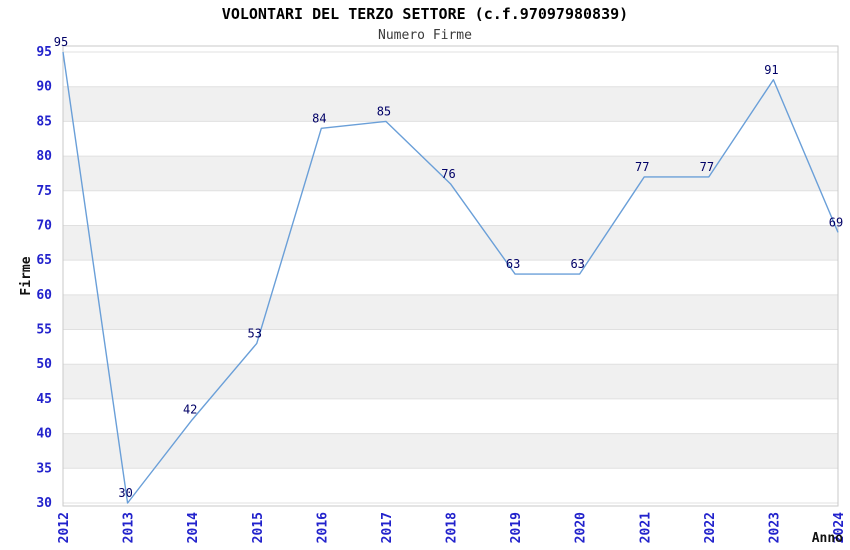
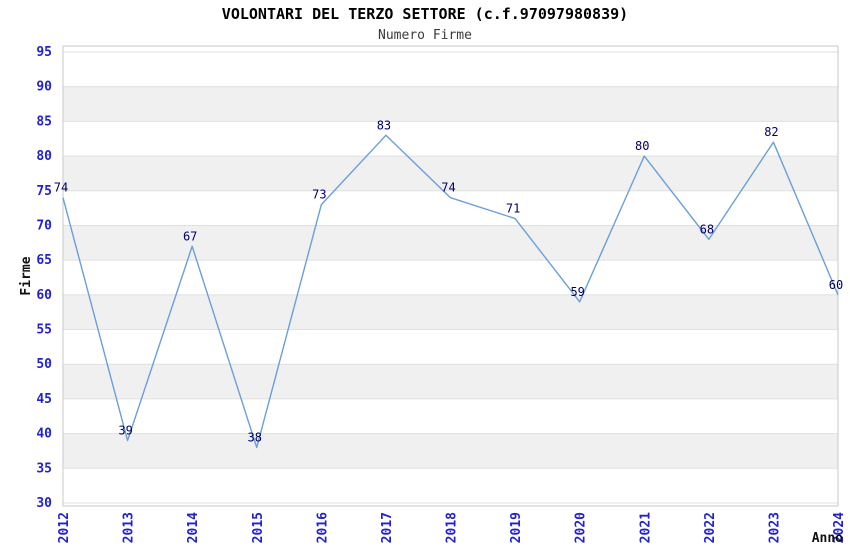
2012: 95 -> 74
2013: 30 -> 39
2014: 42 -> 67
2015: 53 -> 38
2016: 84 -> 73
2017: 85 -> 83
2018: 76 -> 74
2019: 63 -> 71
2020: 63 -> 59
2021: 77 -> 80
2022: 77 -> 68
2023: 91 -> 82
2024: 69 -> 60
